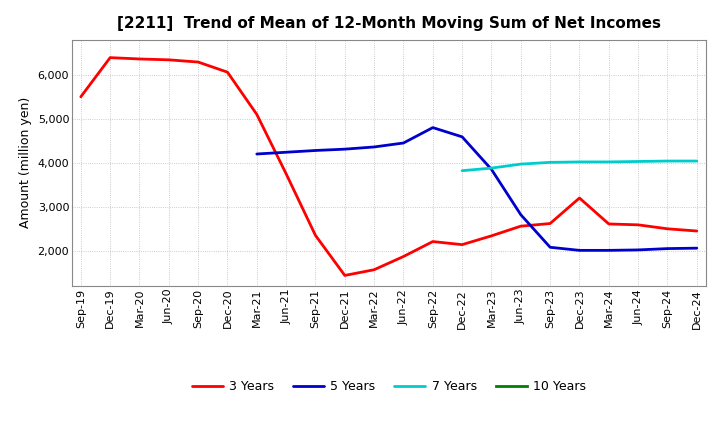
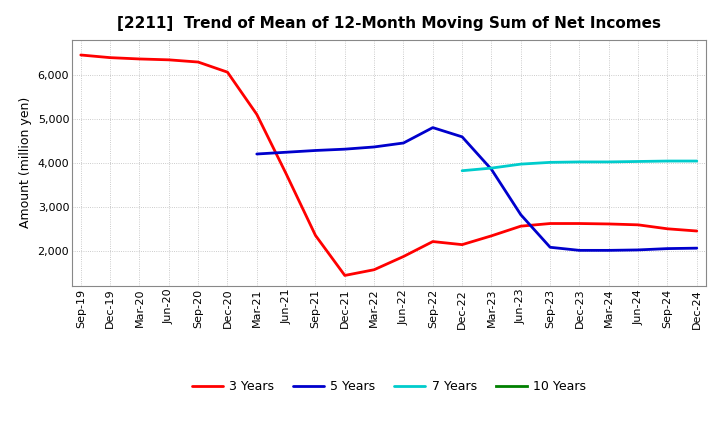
3 Years/Sep-19: 5,500 -> 6,450
3 Years/Dec-23: 3,200 -> 2,620
